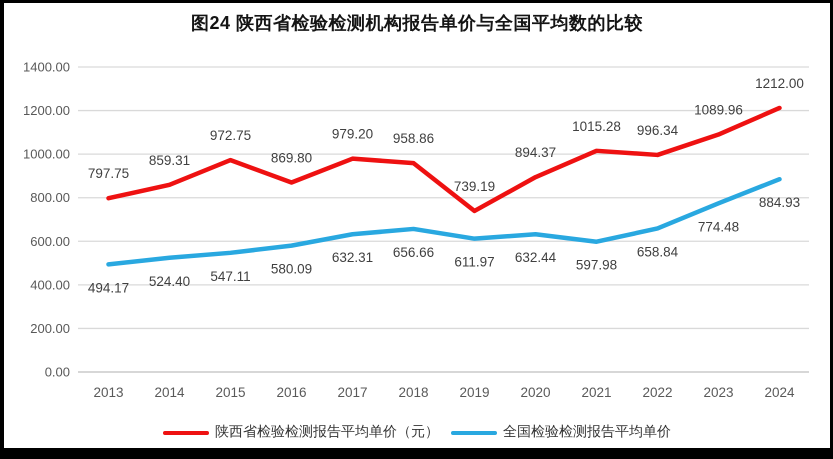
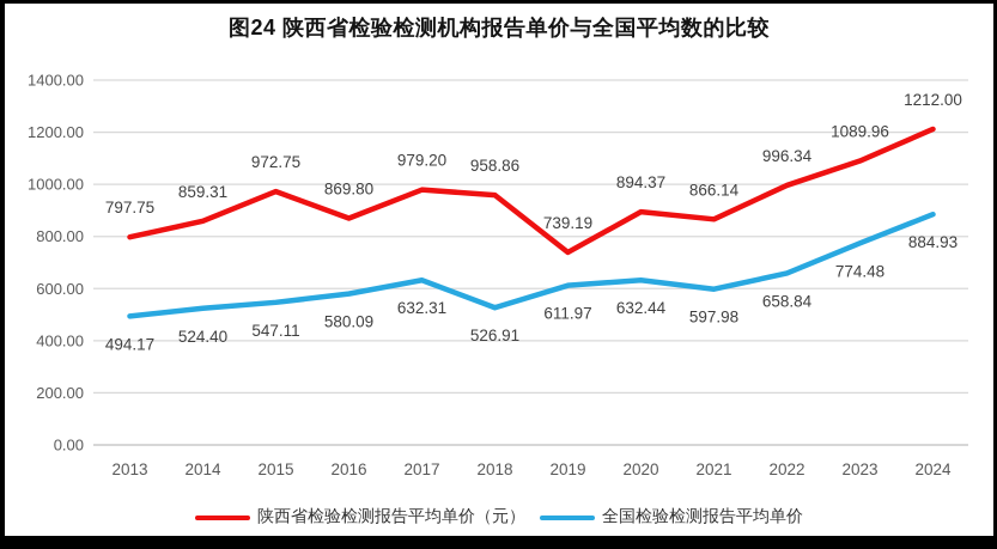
全国检验检测报告平均单价/2018: 656.66 -> 526.91
陕西省检验检测报告平均单价（元）/2021: 1015.28 -> 866.14
